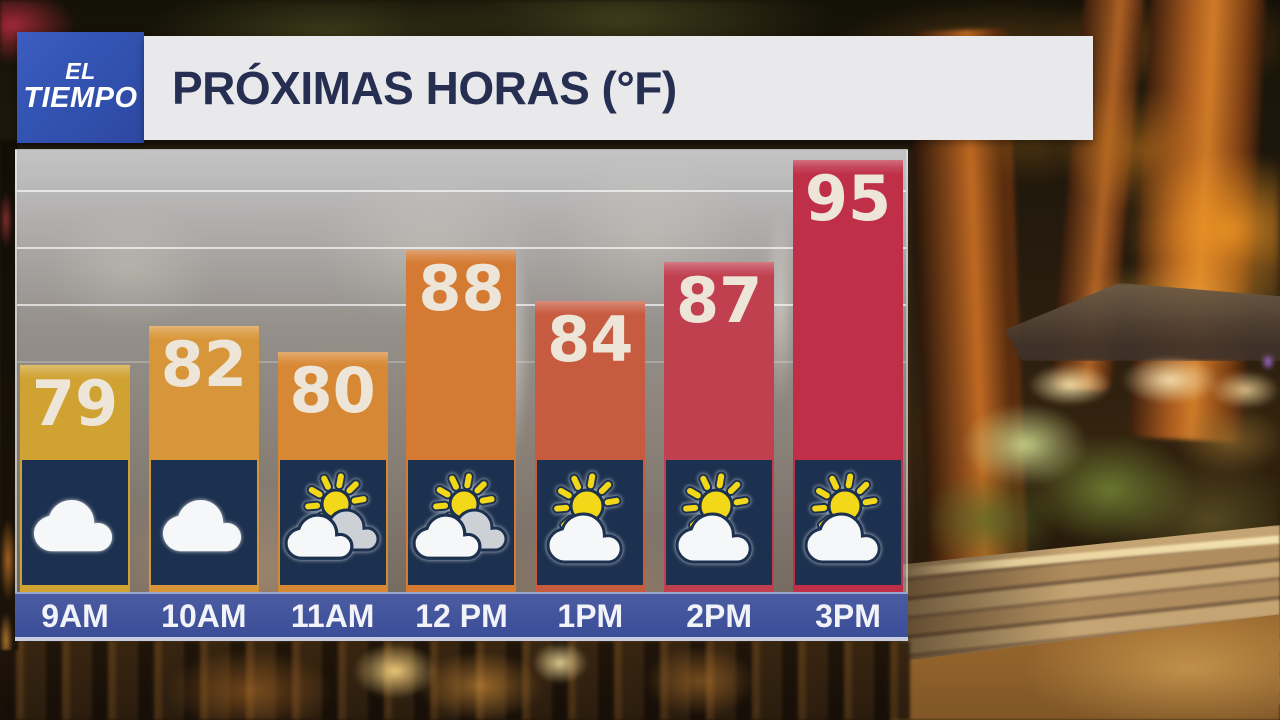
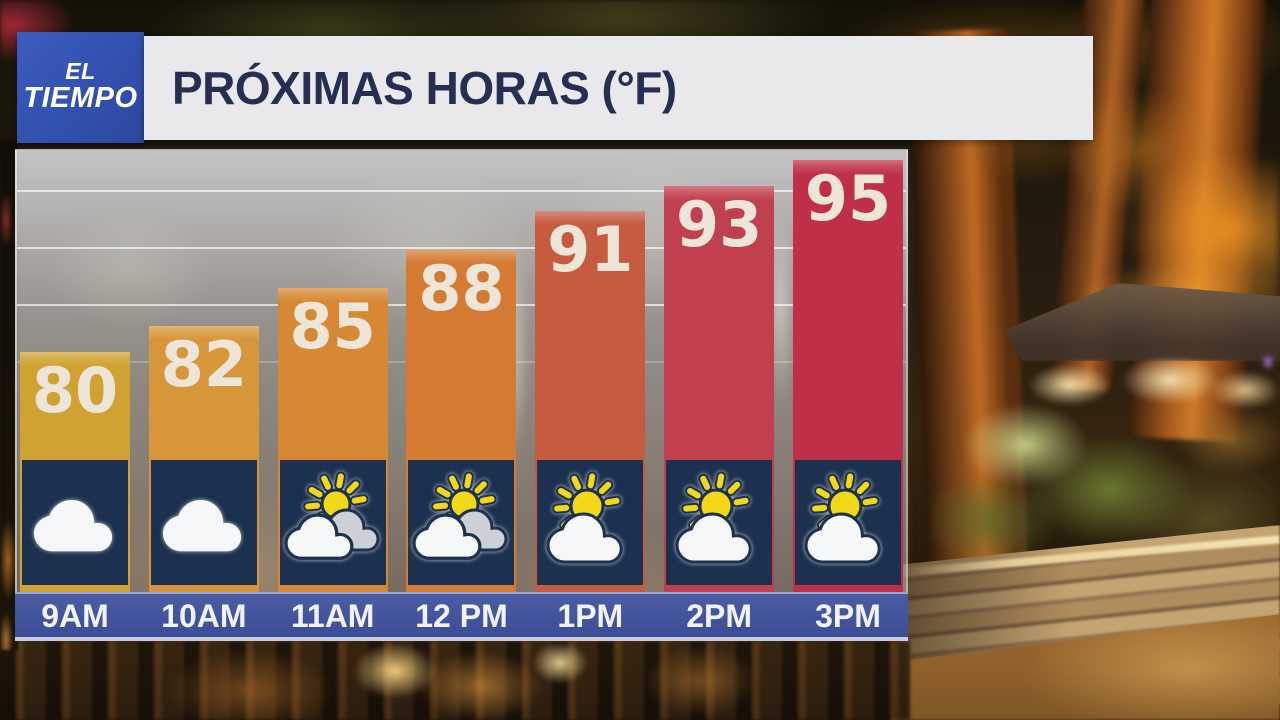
9AM: 79 -> 80
11AM: 80 -> 85
1PM: 84 -> 91
2PM: 87 -> 93
